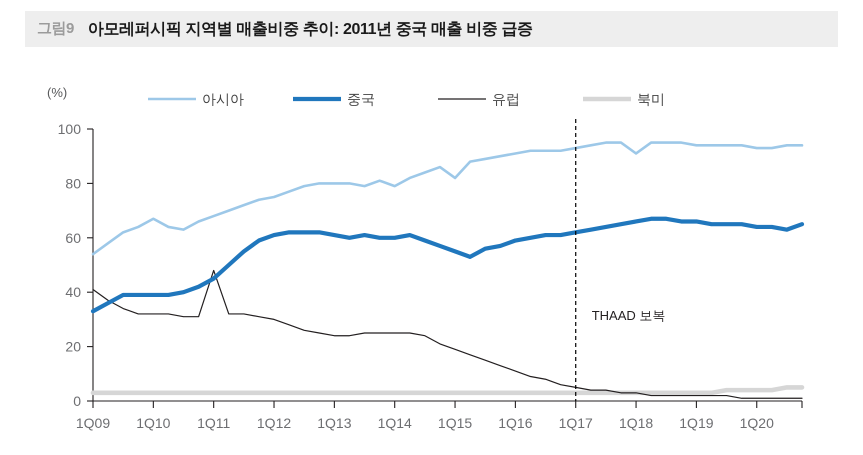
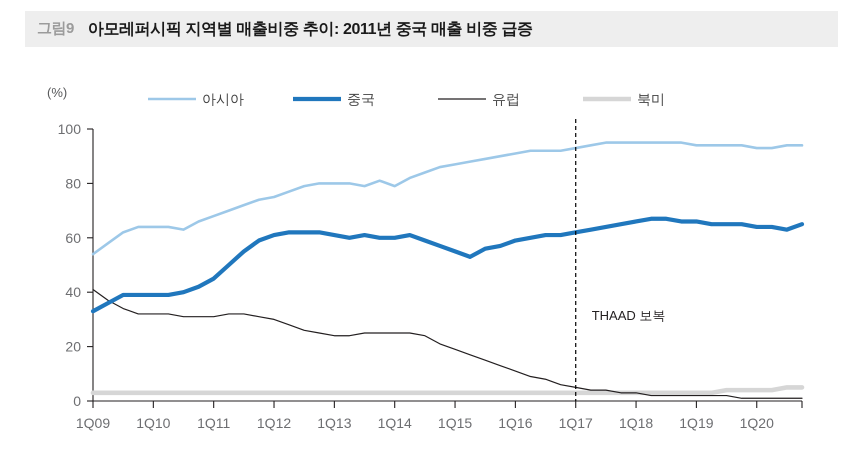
아시아/1Q10: 67 -> 64
유럽/1Q11: 48 -> 31
아시아/1Q15: 82 -> 87
아시아/1Q18: 91 -> 95
